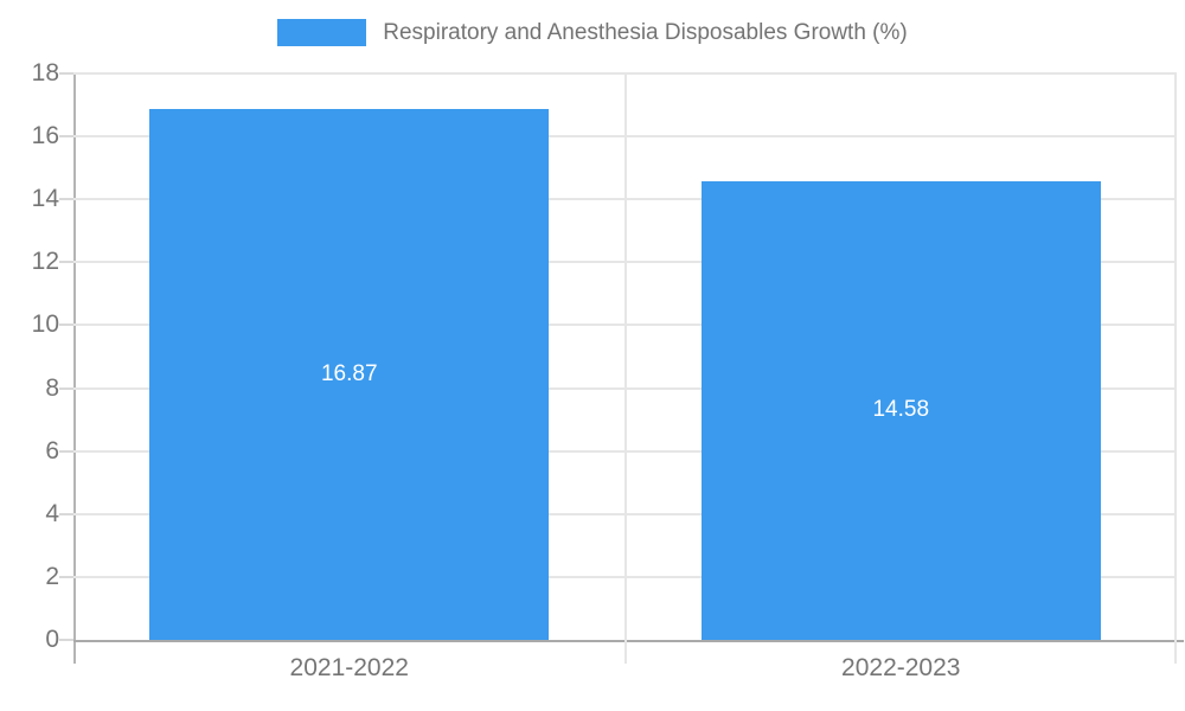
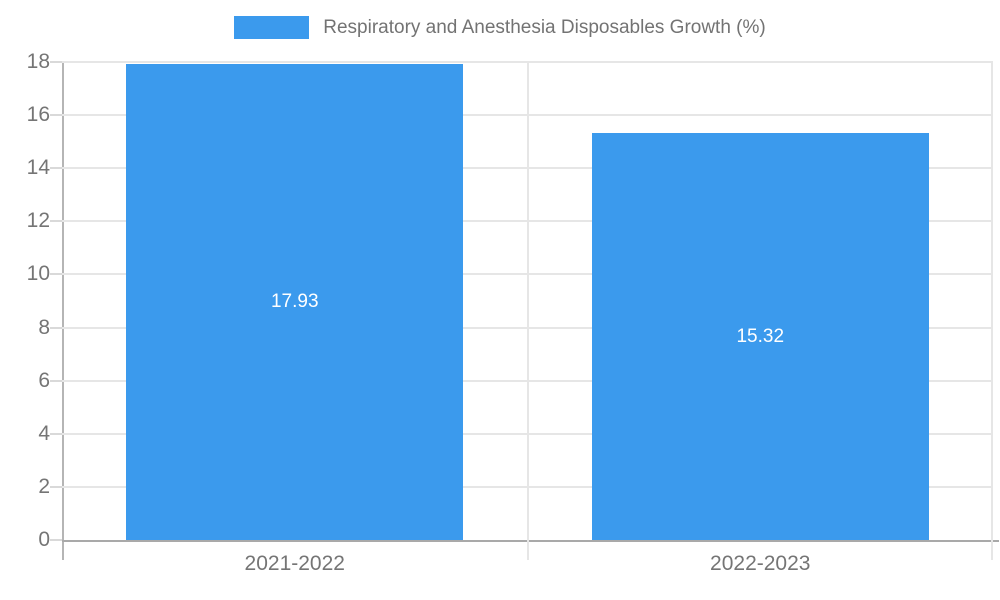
2021-2022: 16.87 -> 17.93
2022-2023: 14.58 -> 15.32
